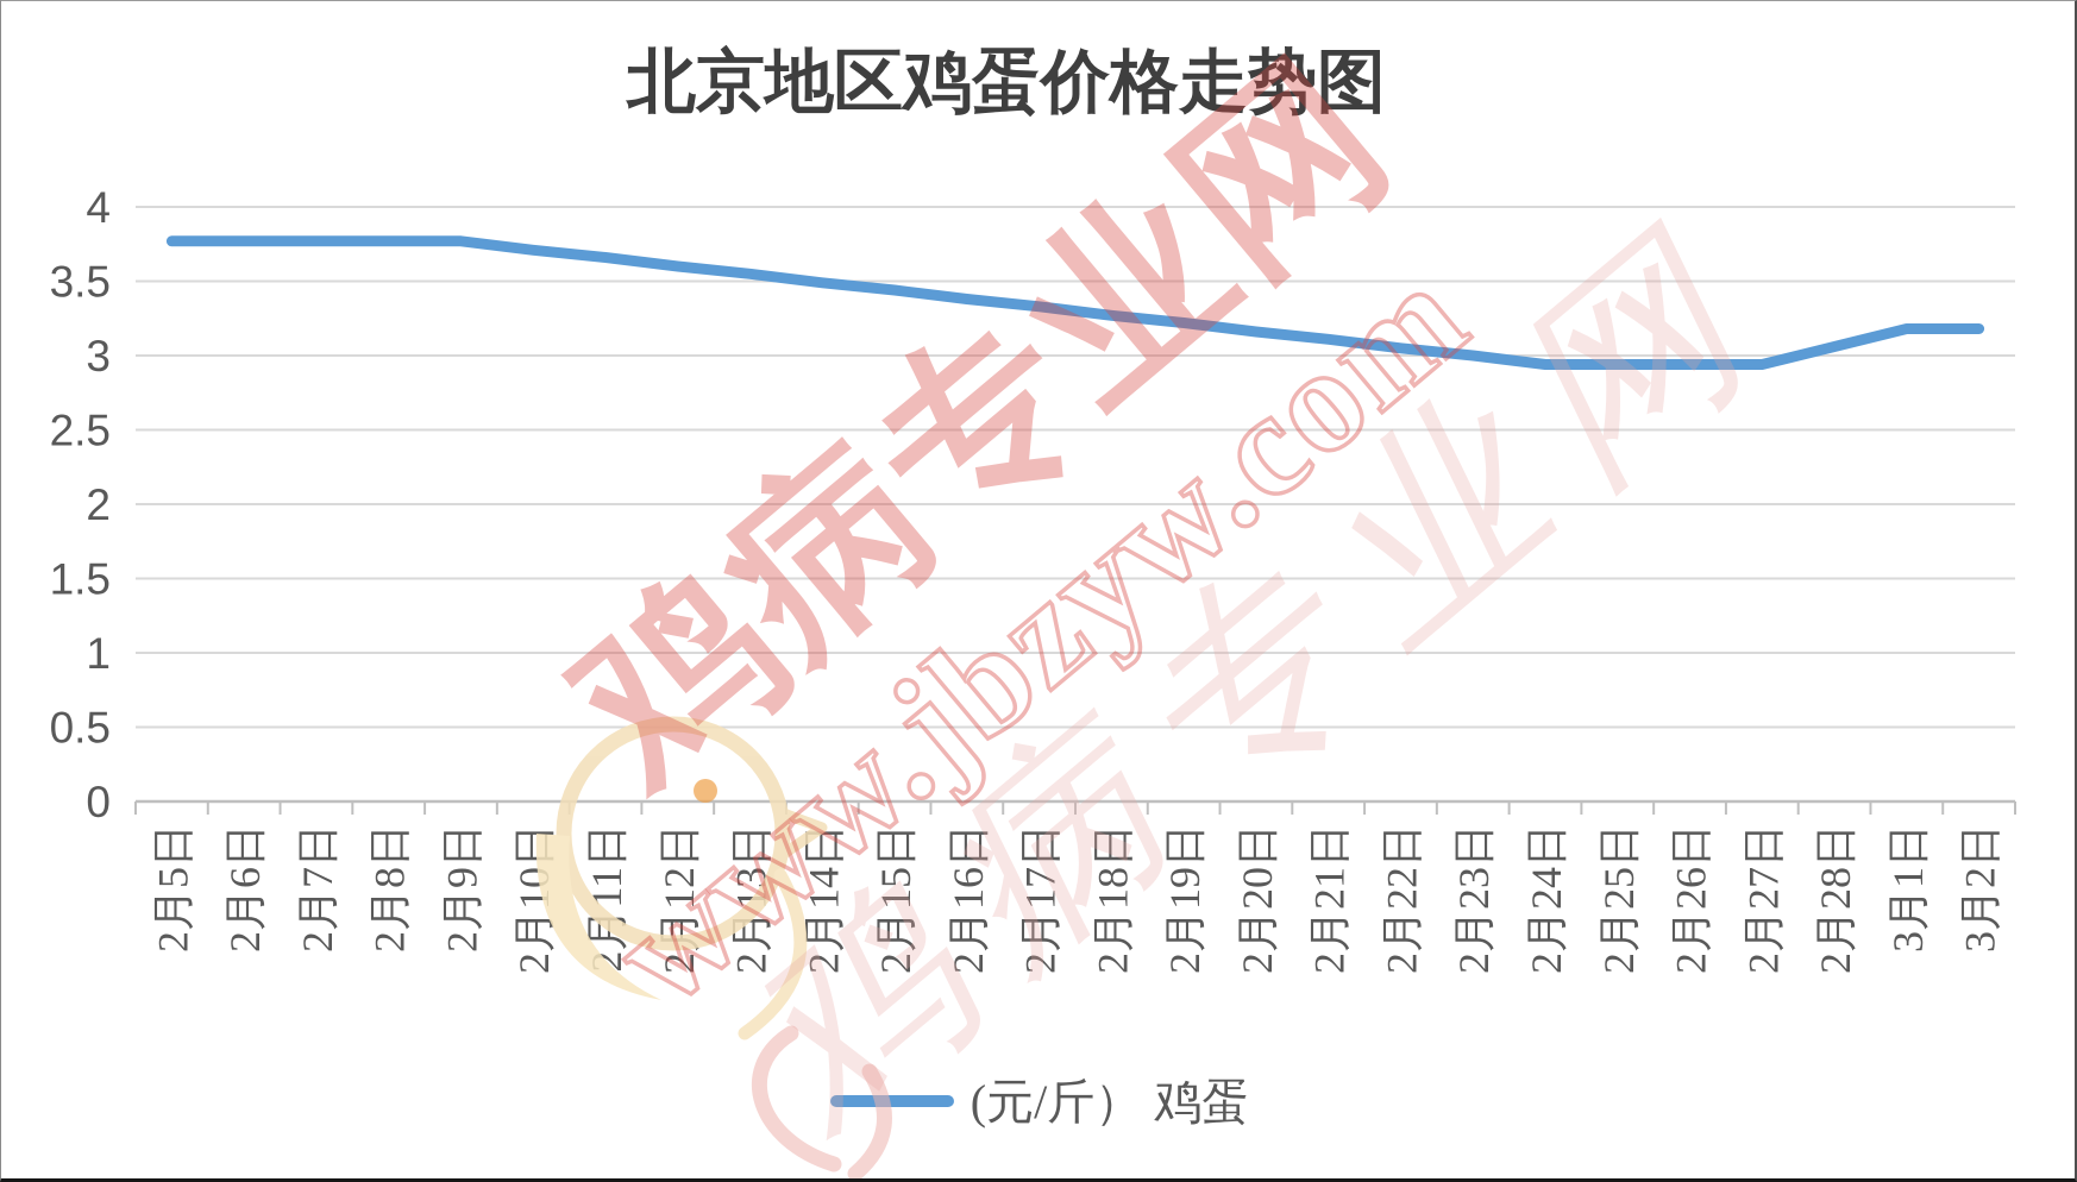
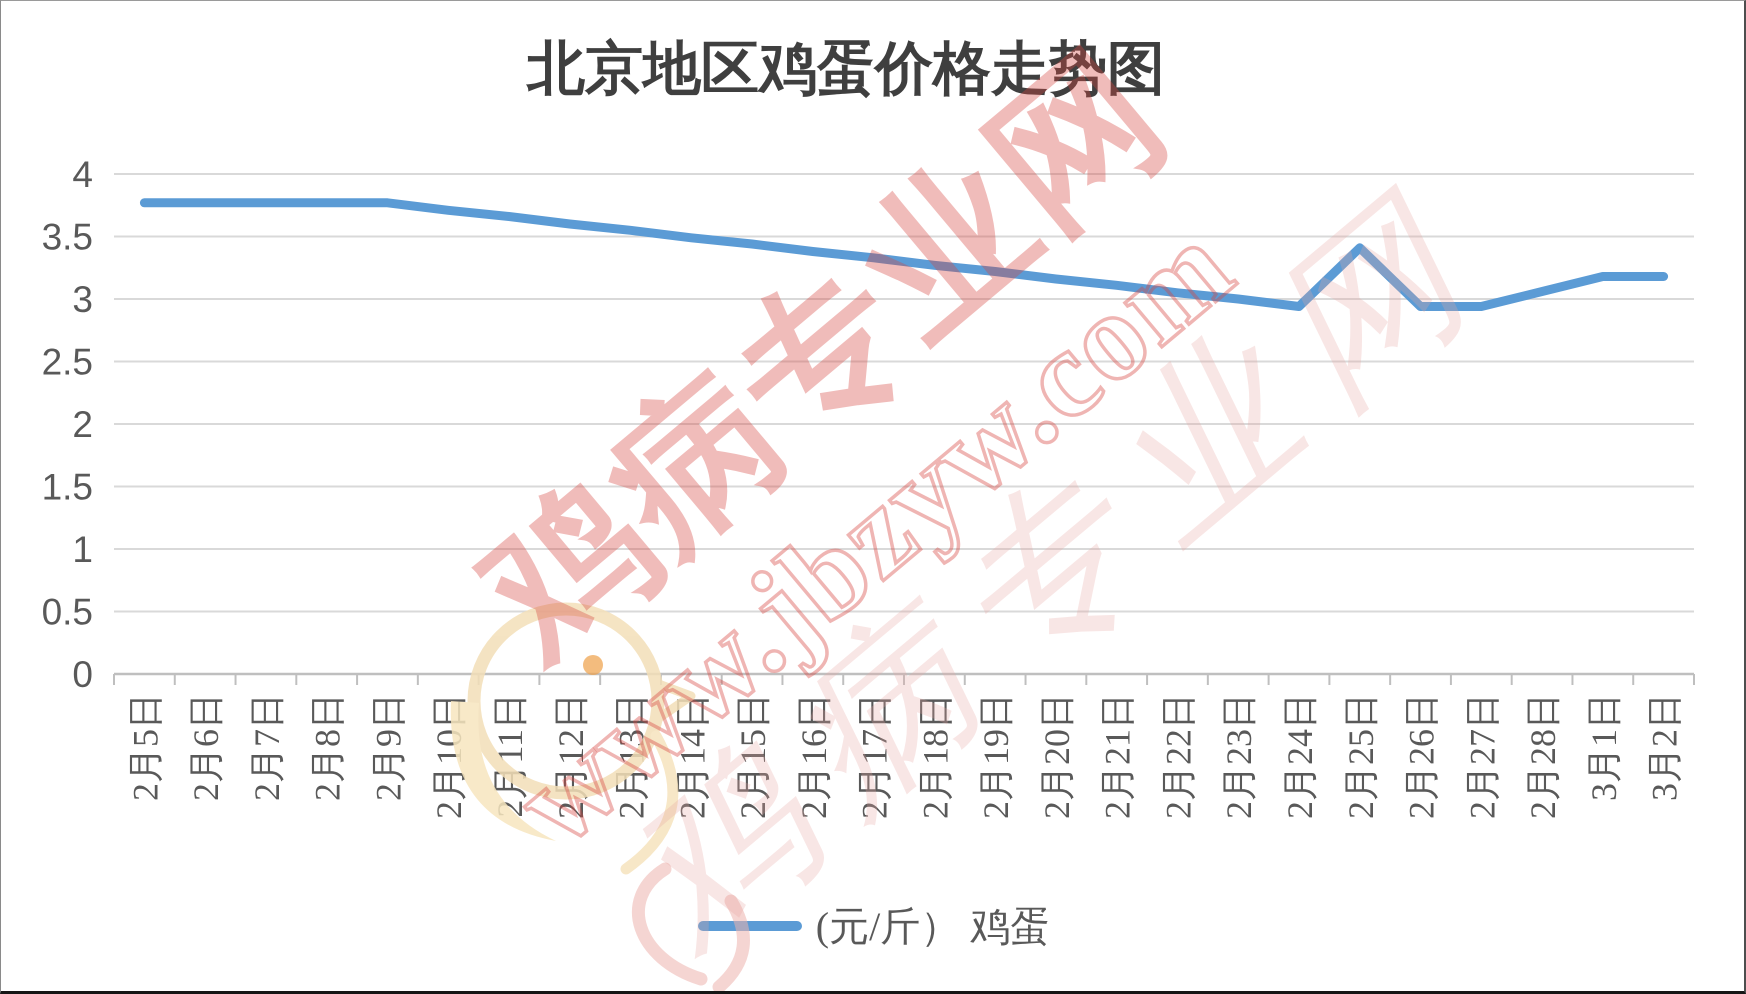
2月25日: 2.94 -> 3.41
